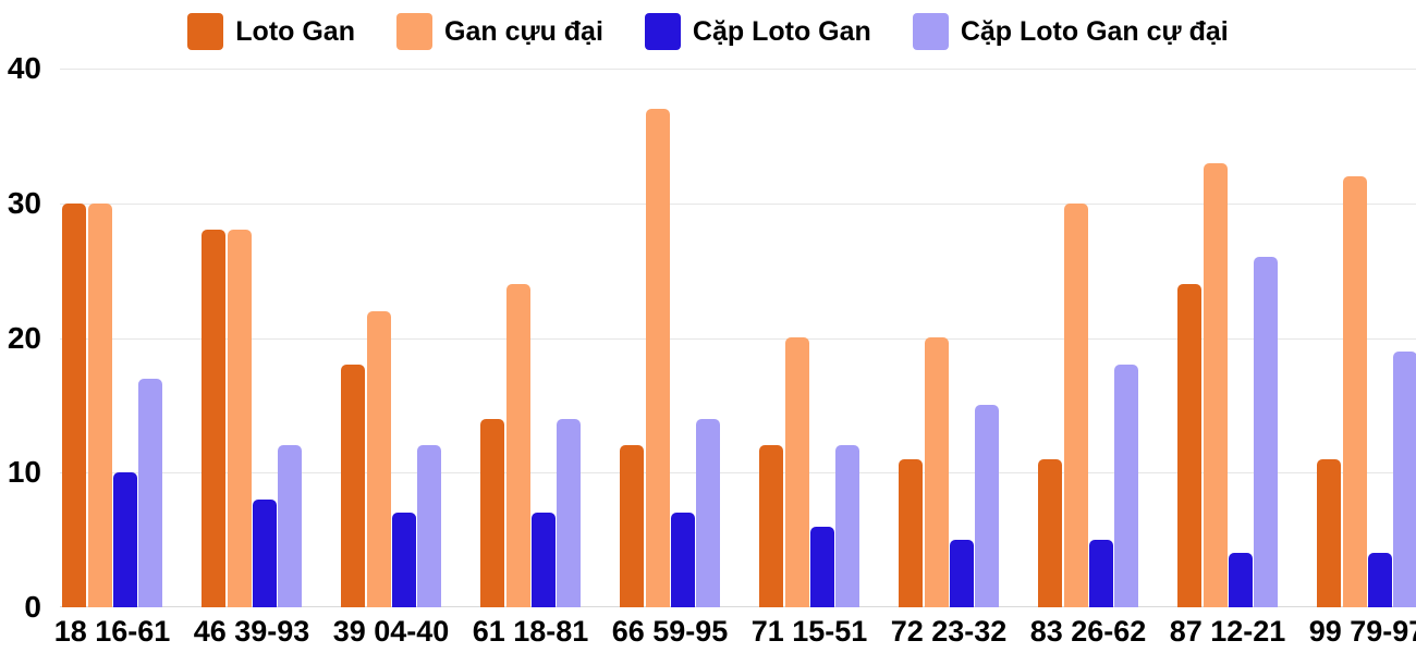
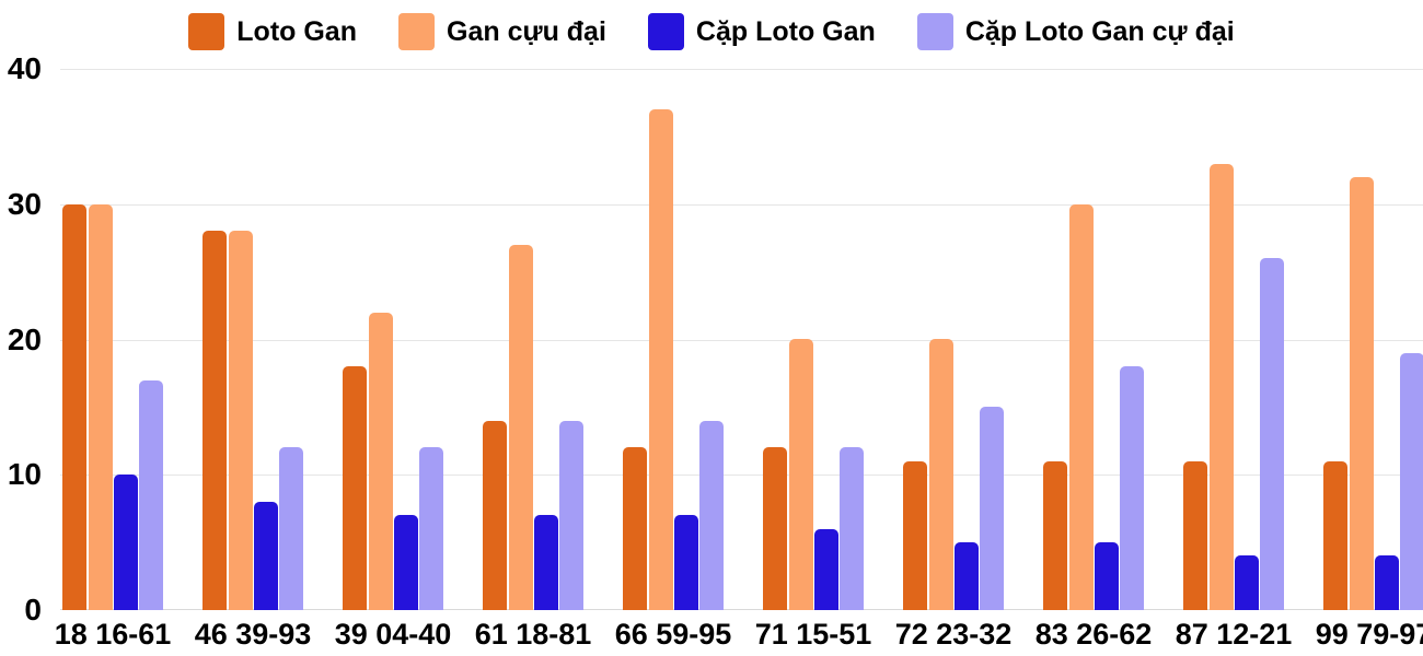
Gan cựu đại/61 18-81: 24 -> 27
Loto Gan/87 12-21: 24 -> 11
